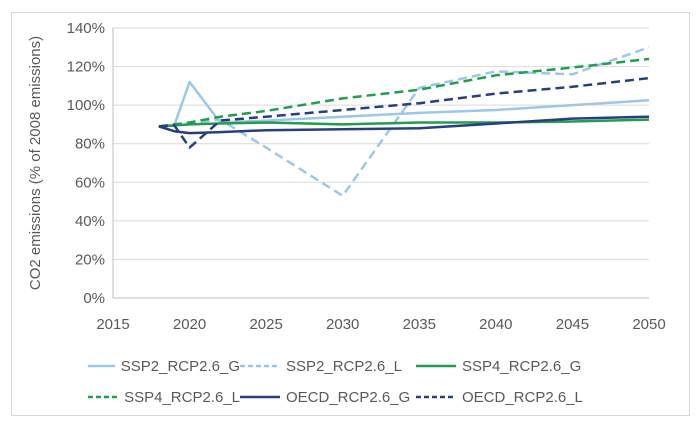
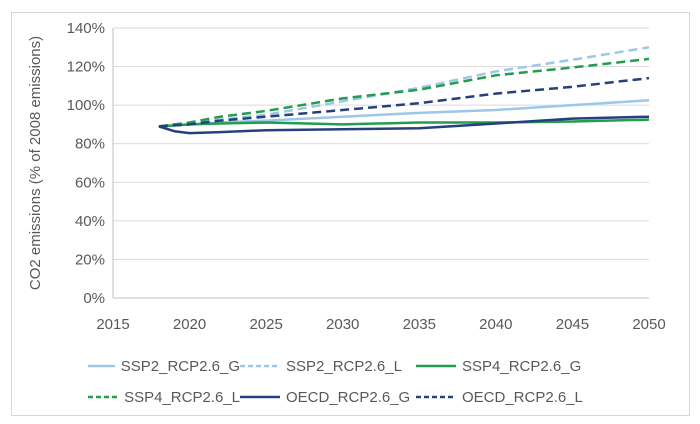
SSP2_RCP2.6_G/2020: 112% -> 90%
OECD_RCP2.6_L/2020: 78% -> 90%
SSP2_RCP2.6_L/2025: 78% -> 95%
SSP2_RCP2.6_L/2030: 53% -> 102%
SSP2_RCP2.6_L/2045: 116% -> 124%
